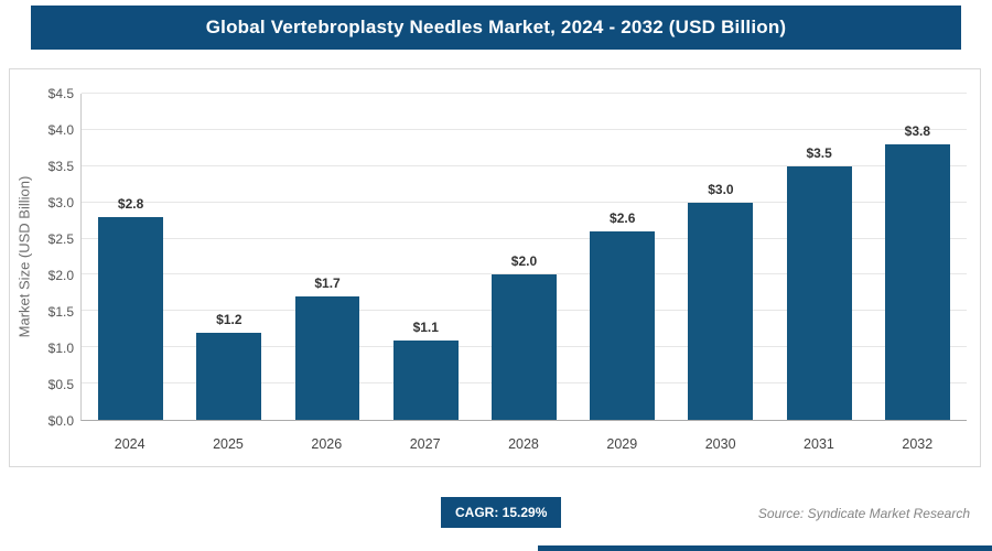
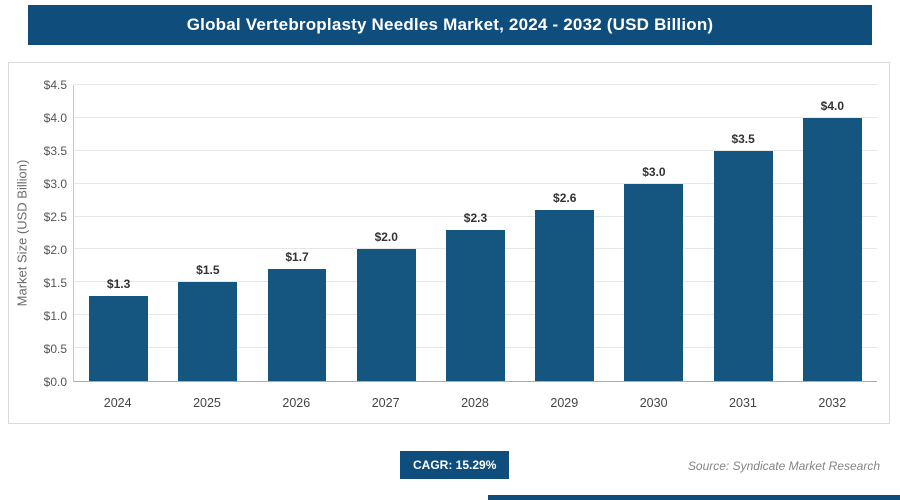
2024: $2.8 -> $1.3
2025: $1.2 -> $1.5
2027: $1.1 -> $2.0
2028: $2.0 -> $2.3
2032: $3.8 -> $4.0
